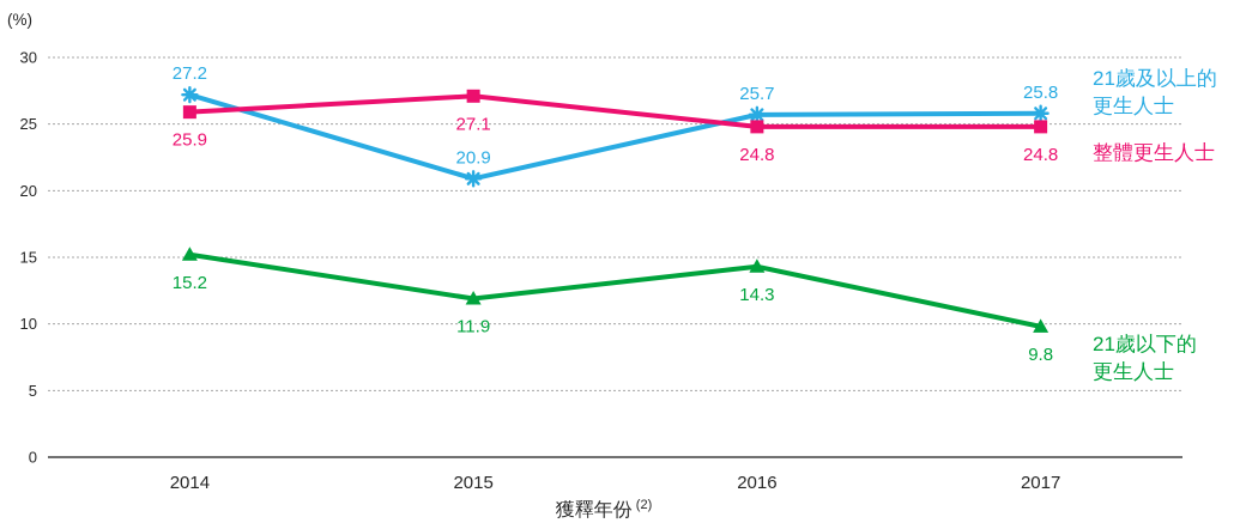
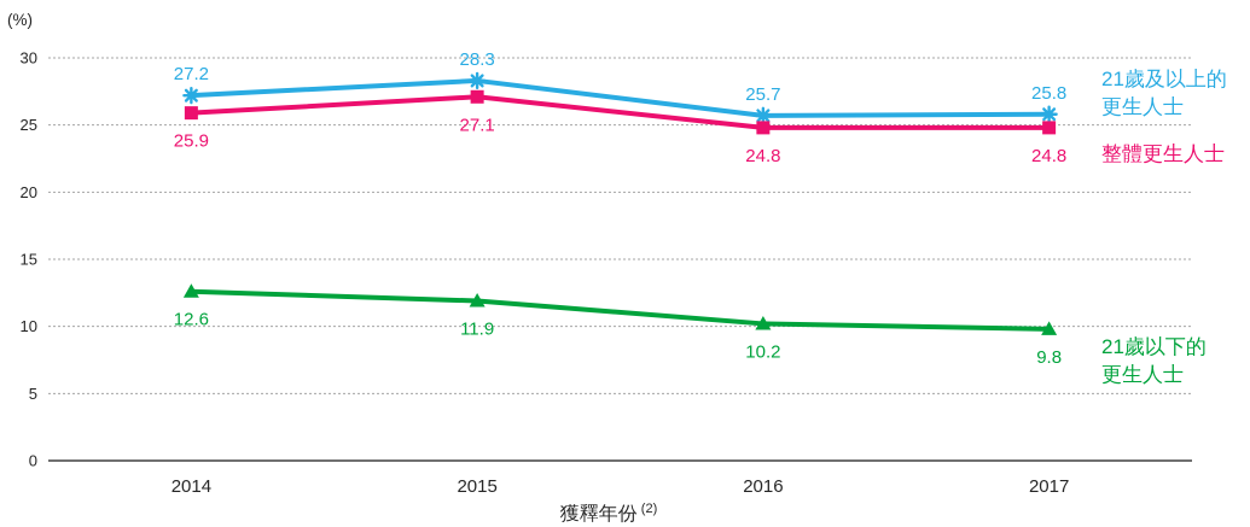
21歲以下的更生人士/2014: 15.2 -> 12.6
21歲及以上的更生人士/2015: 20.9 -> 28.3
21歲以下的更生人士/2016: 14.3 -> 10.2
